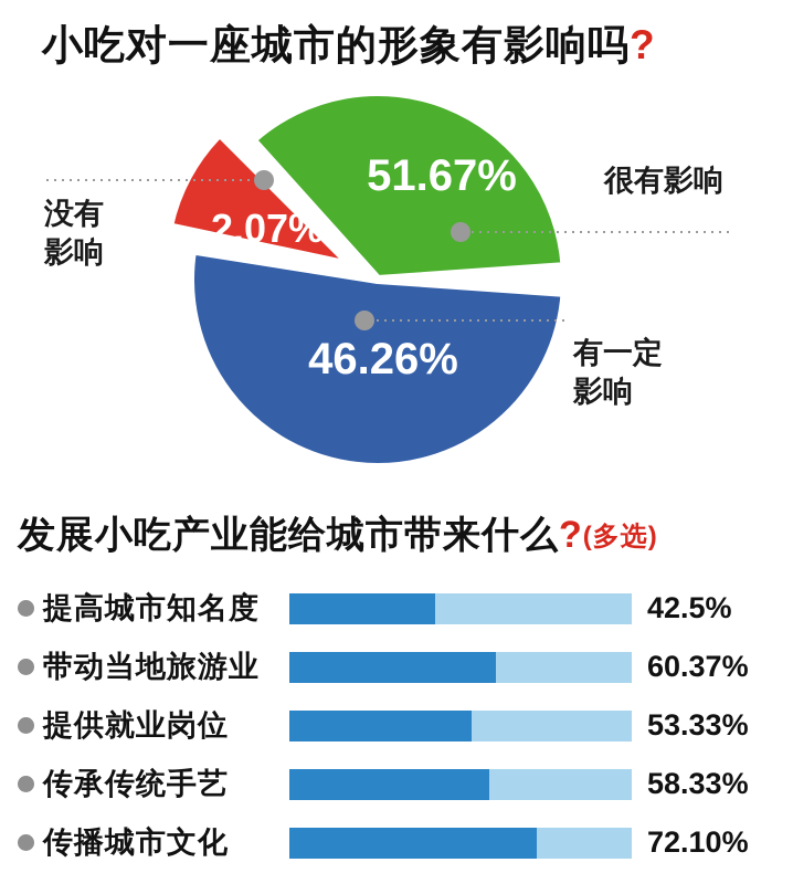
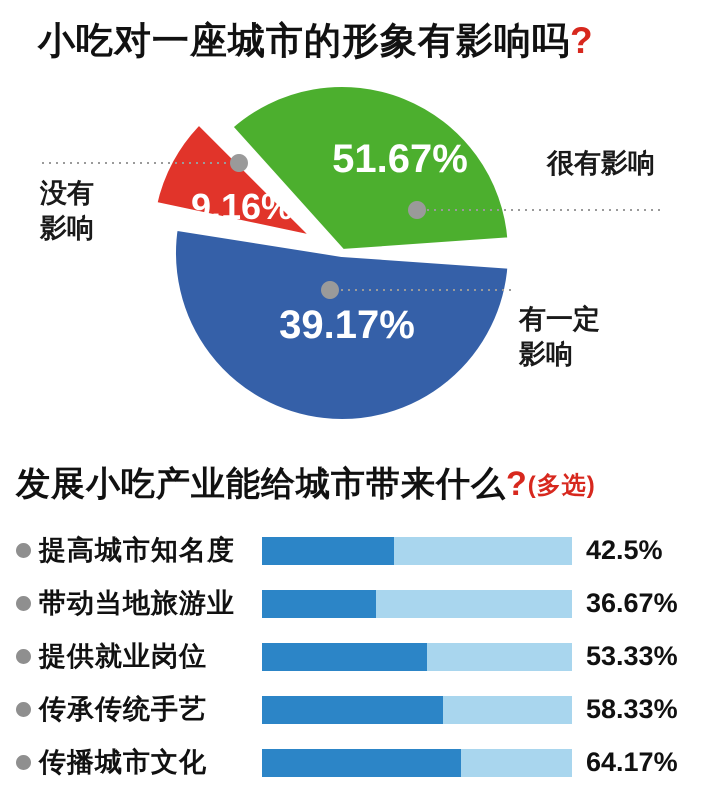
小吃对一座城市的形象有影响吗?/没有影响: 2.07% -> 9.16%
小吃对一座城市的形象有影响吗?/有一定影响: 46.26% -> 39.17%
发展小吃产业能给城市带来什么?(多选)/带动当地旅游业: 60.37% -> 36.67%
发展小吃产业能给城市带来什么?(多选)/传播城市文化: 72.10% -> 64.17%
